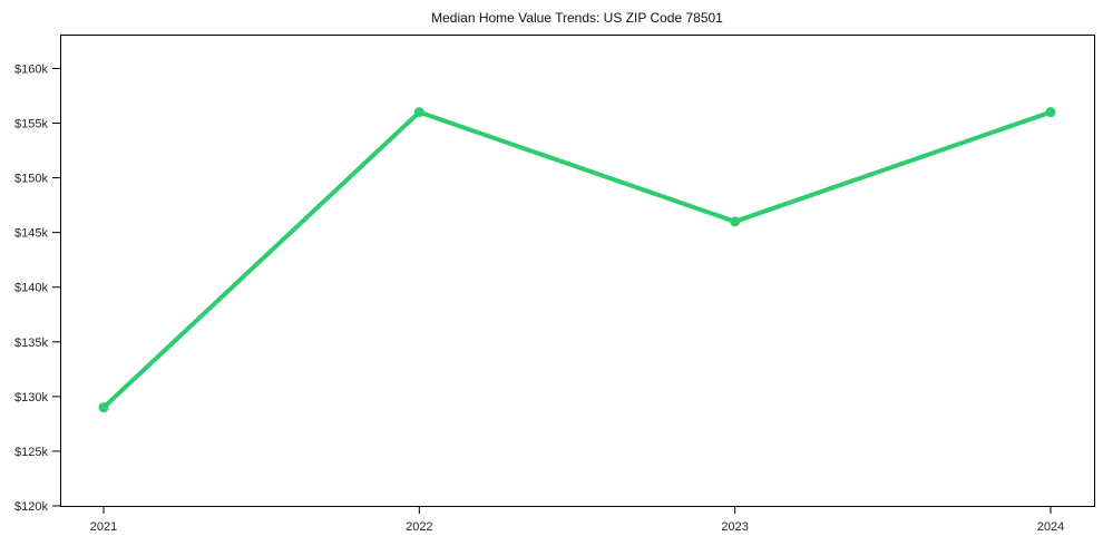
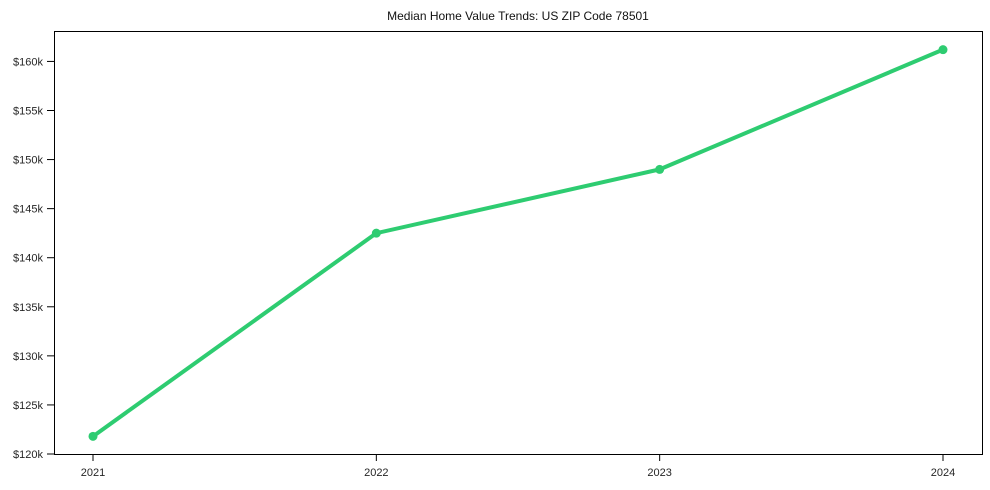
2021: $129k -> $122k
2022: $156k -> $142k
2023: $146k -> $149k
2024: $156k -> $161k
